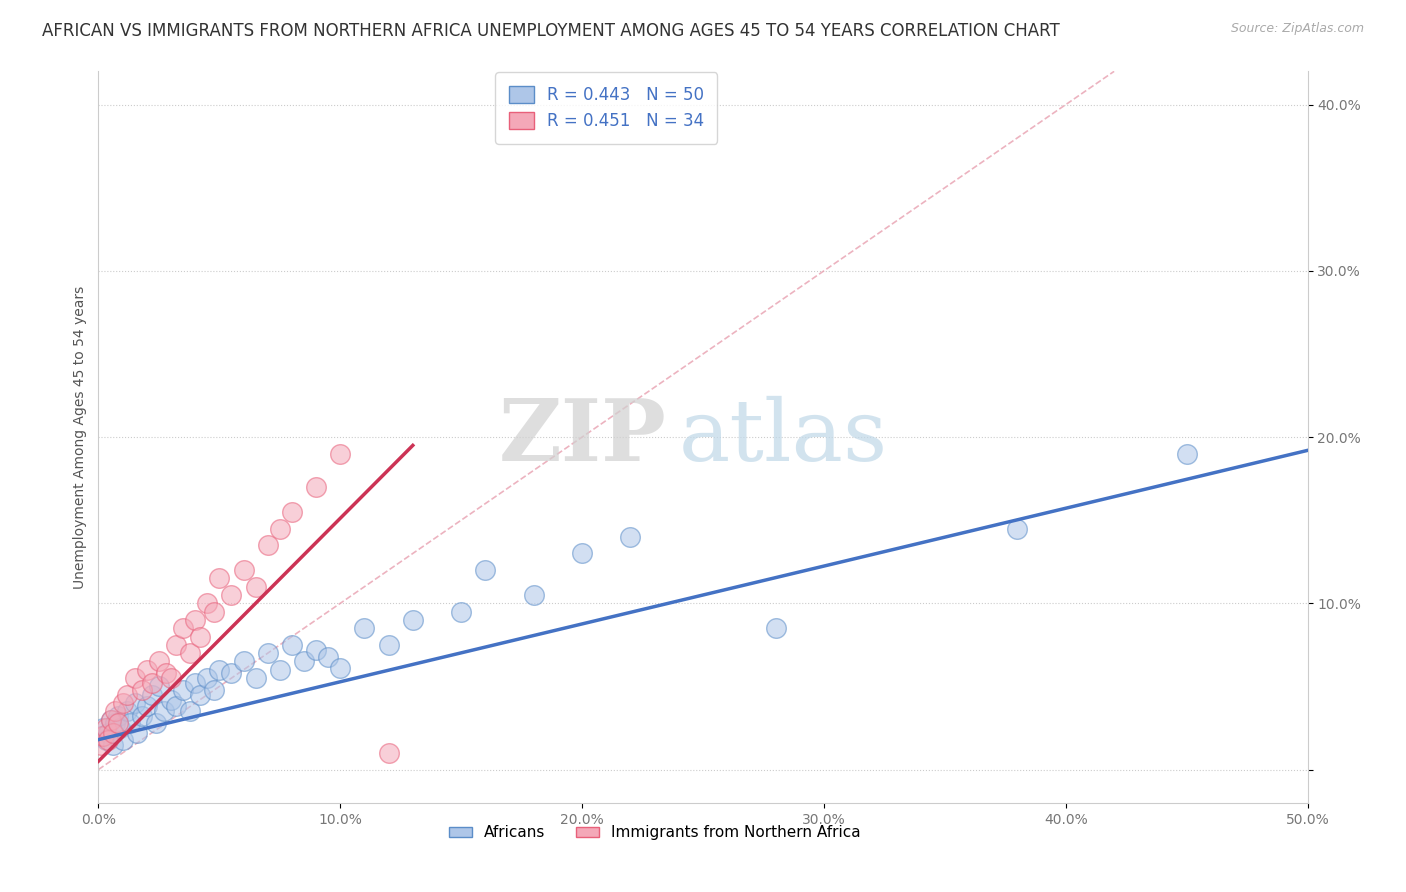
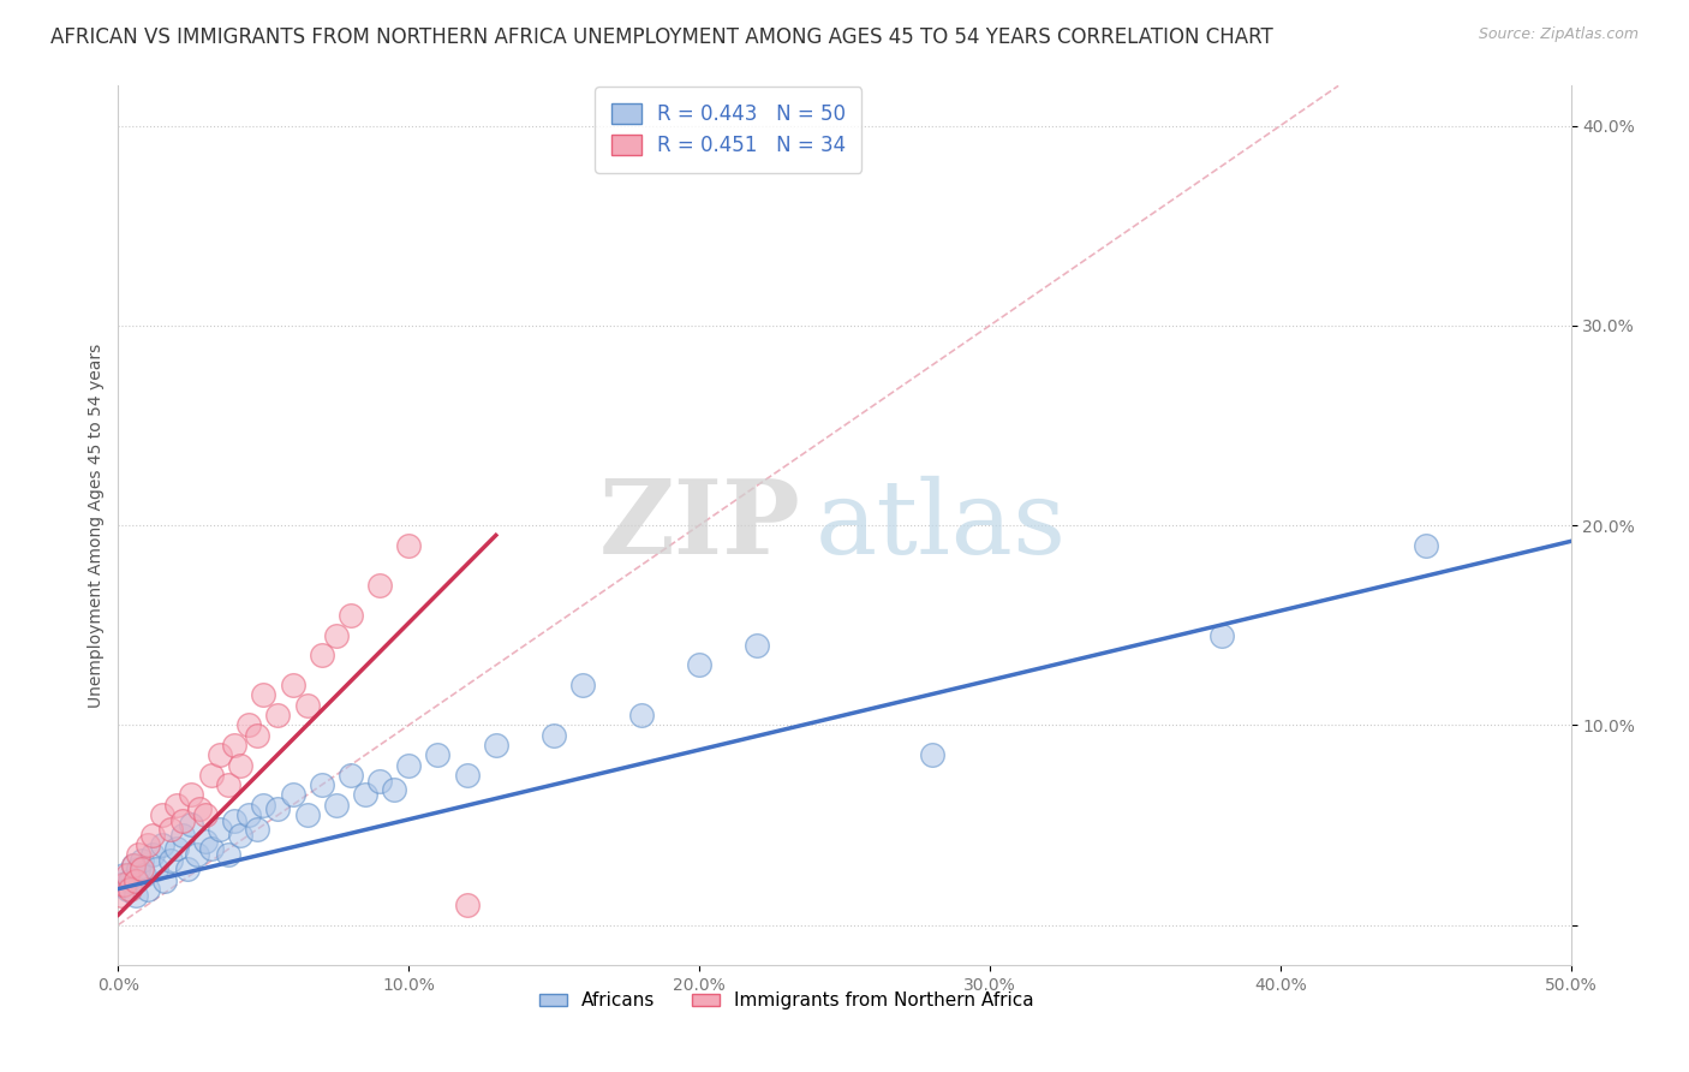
Africans/10.0%: 6.1% -> 8.0%
